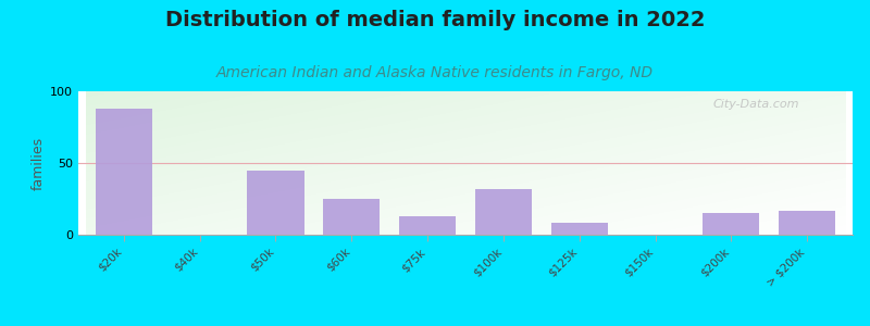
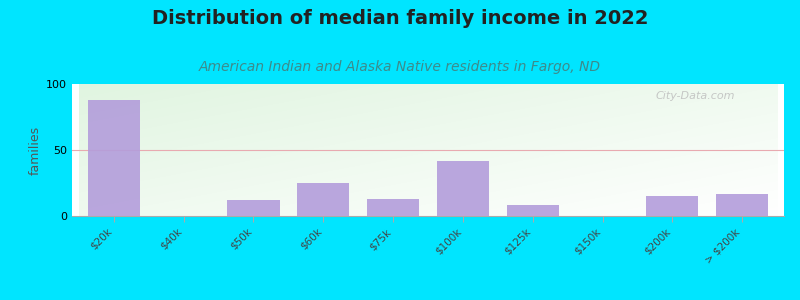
$50k: 45 -> 12
$100k: 32 -> 42
